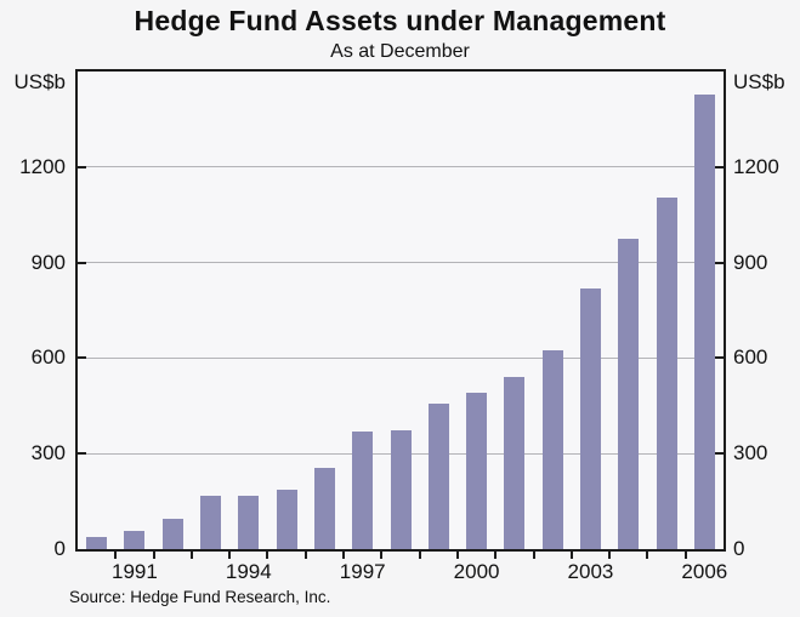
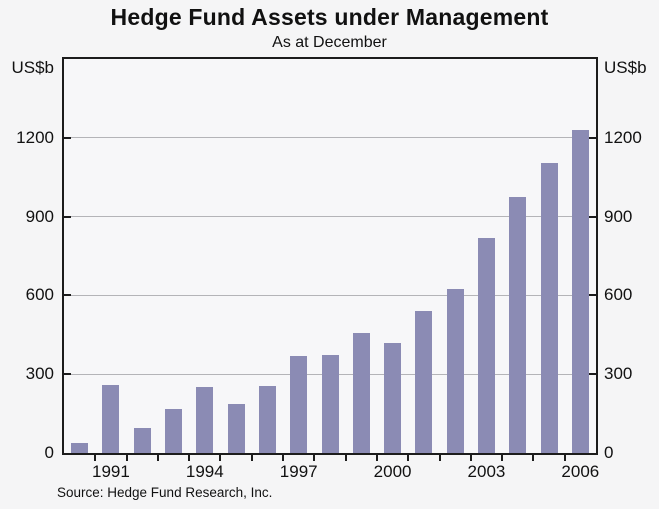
1991: 60 -> 260
1994: 170 -> 250
2000: 490 -> 420
2006: 1430 -> 1230
